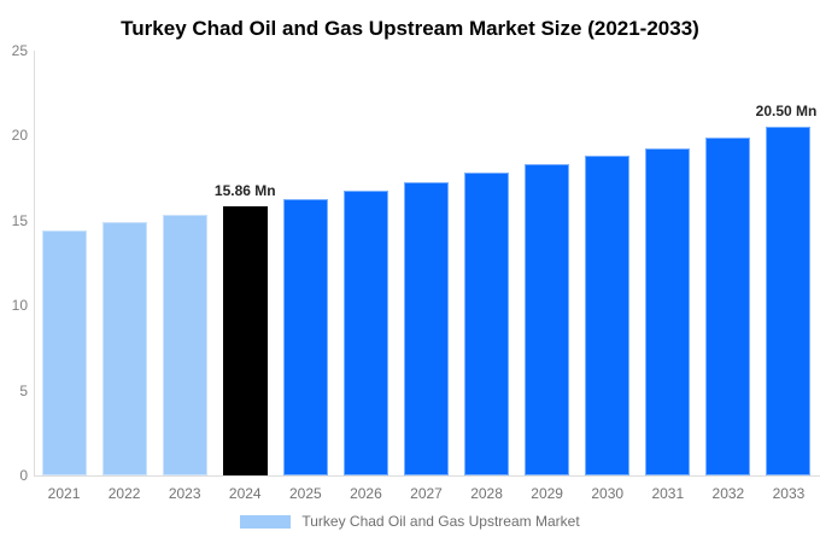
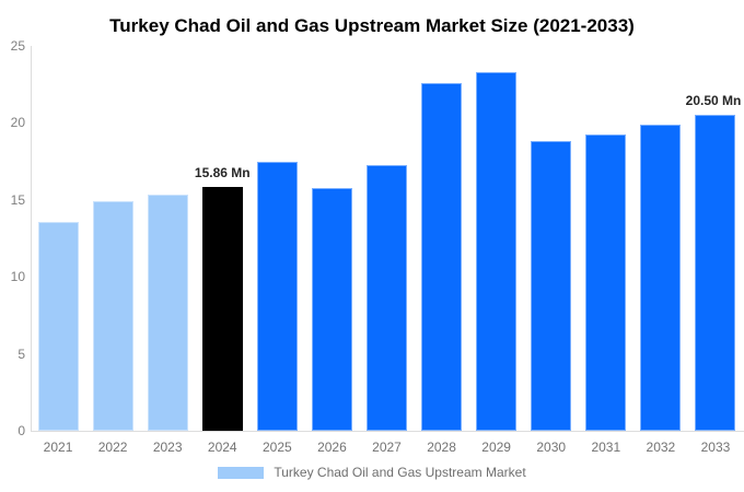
2021: 14.4 -> 13.6
2025: 16.2 -> 17.5
2026: 16.7 -> 15.8
2028: 17.8 -> 22.6
2029: 18.3 -> 23.3
